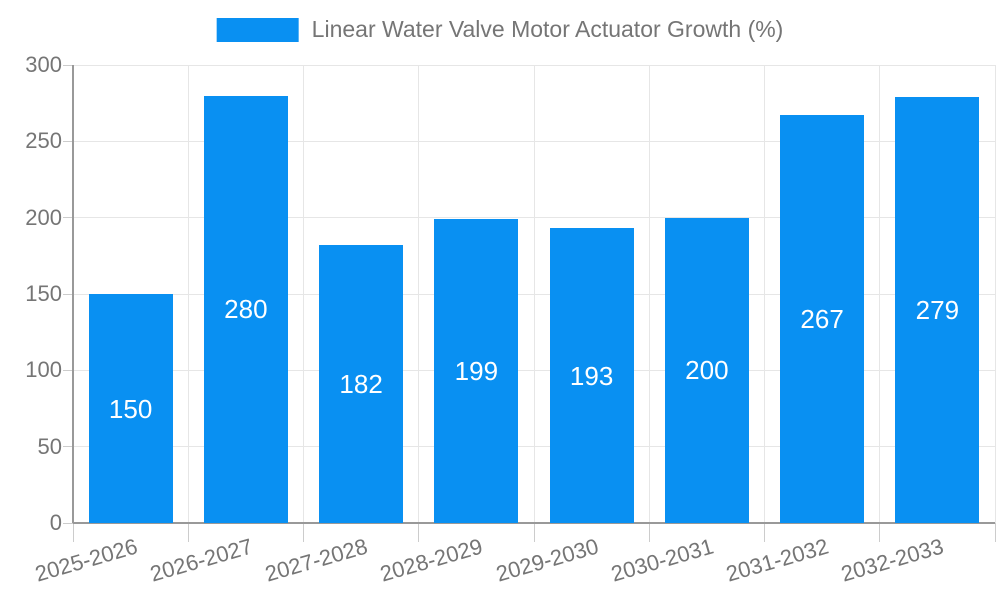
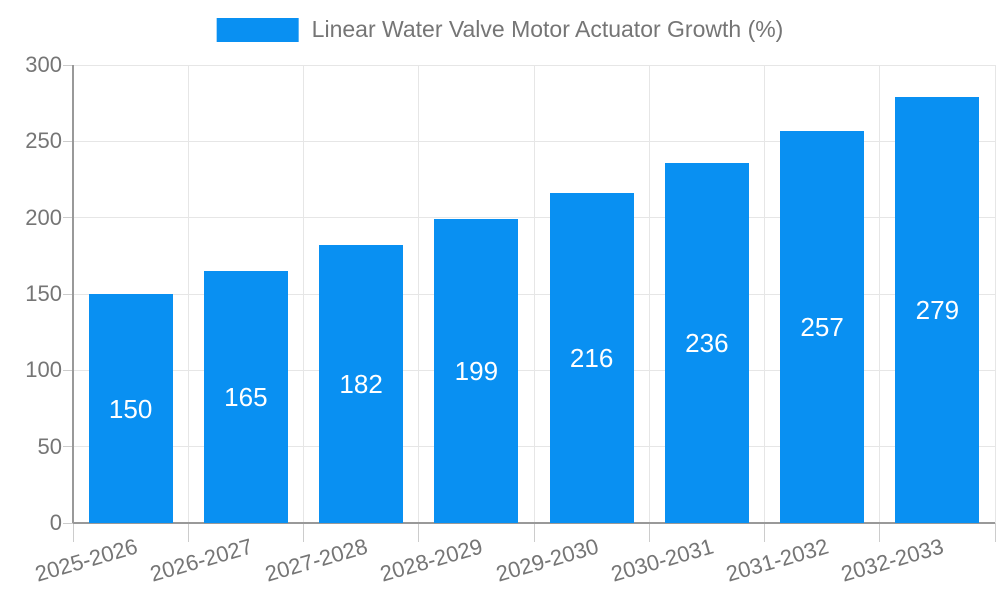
2026-2027: 280 -> 165
2029-2030: 193 -> 216
2030-2031: 200 -> 236
2031-2032: 267 -> 257
